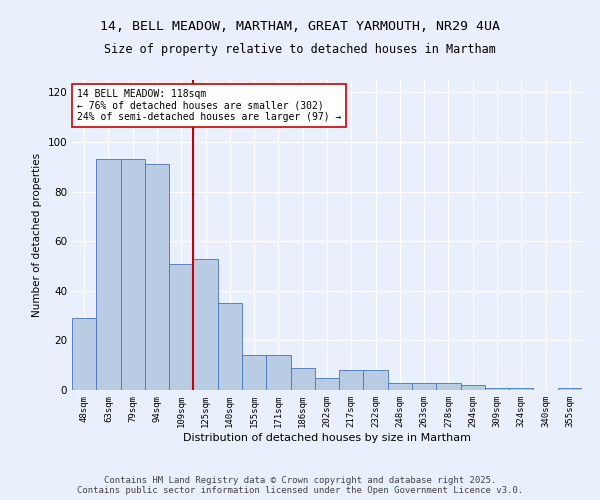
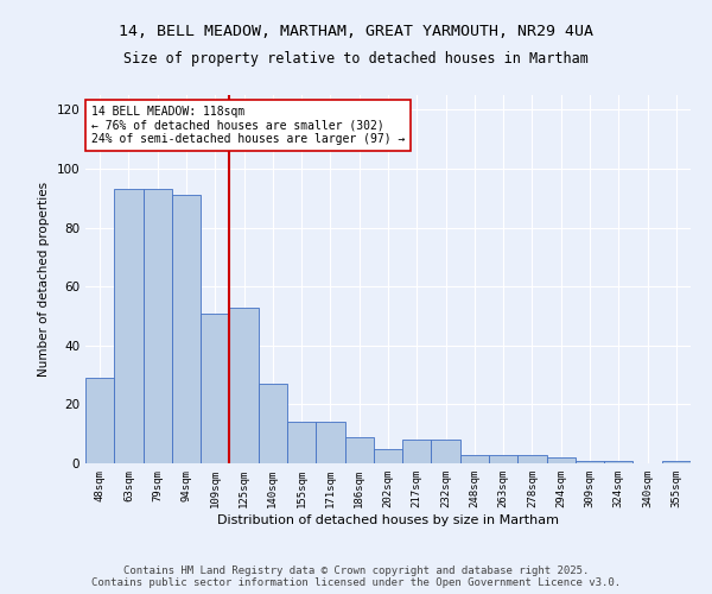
140sqm: 35 -> 27
